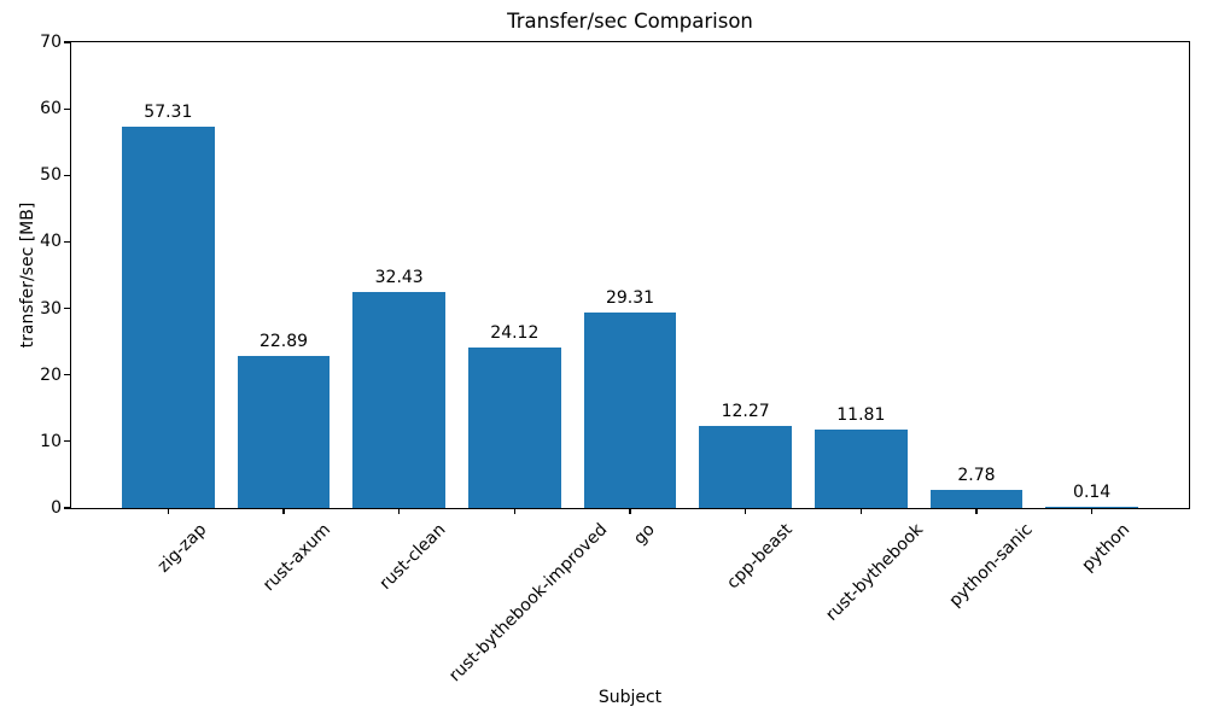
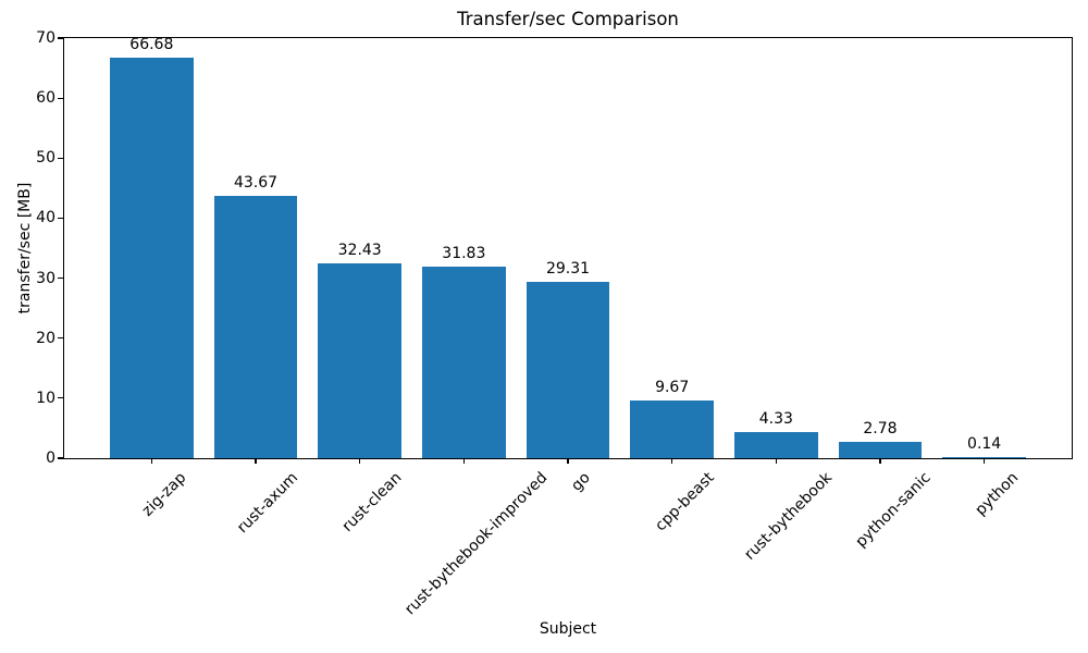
zig-zap: 57.31 -> 66.68
rust-axum: 22.89 -> 43.67
rust-bythebook-improved: 24.12 -> 31.83
cpp-beast: 12.27 -> 9.67
rust-bythebook: 11.81 -> 4.33
